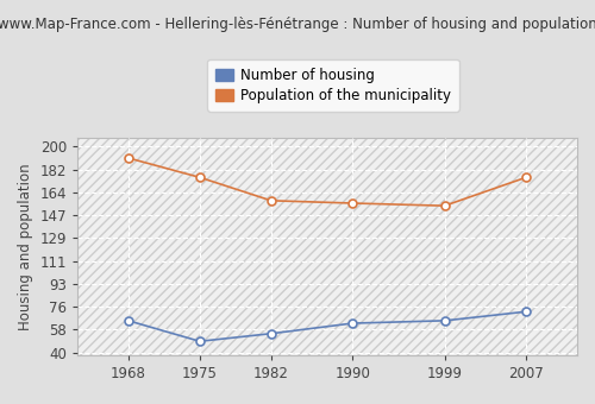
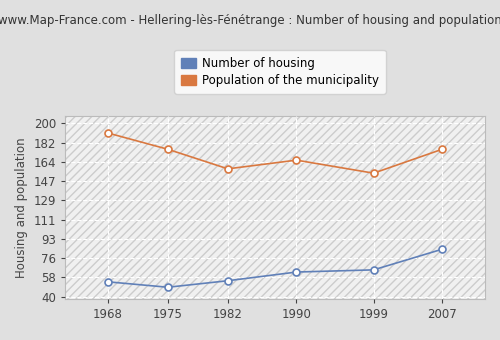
Number of housing/1968: 65 -> 54
Population of the municipality/1990: 156 -> 166
Number of housing/2007: 72 -> 84
